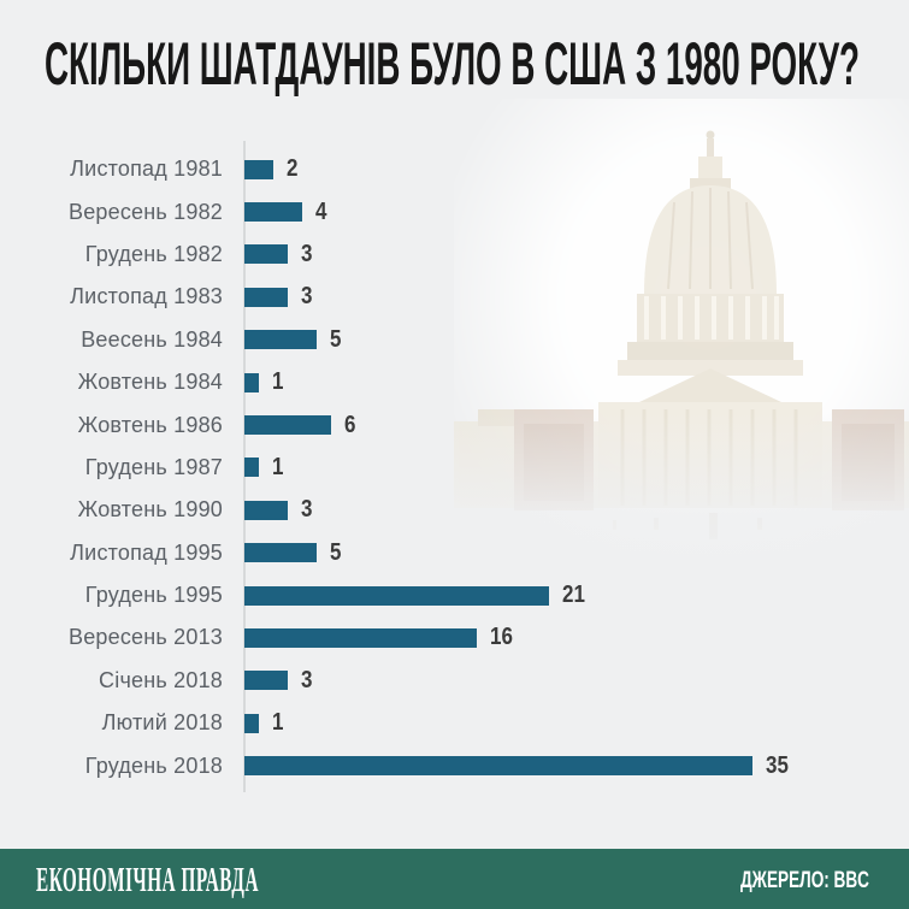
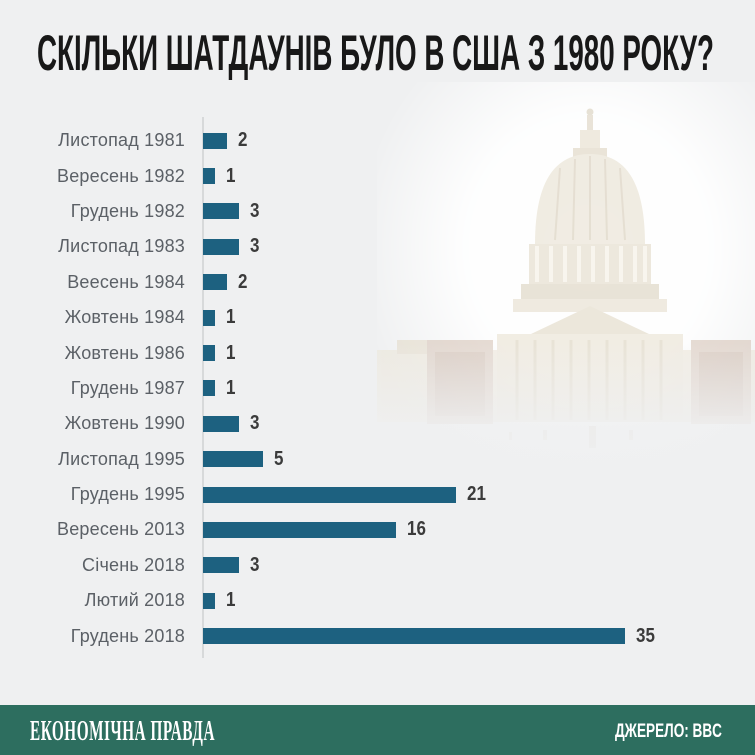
Вересень 1982: 4 -> 1
Веесень 1984: 5 -> 2
Жовтень 1986: 6 -> 1
